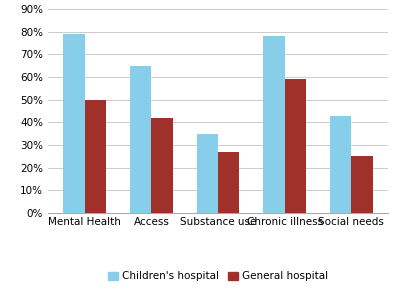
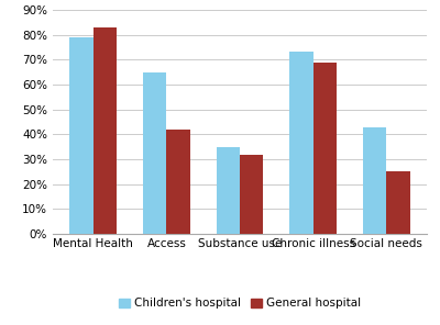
General hospital/Mental Health: 50% -> 83%
General hospital/Substance use: 27% -> 32%
Children's hospital/Chronic illness: 78% -> 73%
General hospital/Chronic illness: 59% -> 69%
